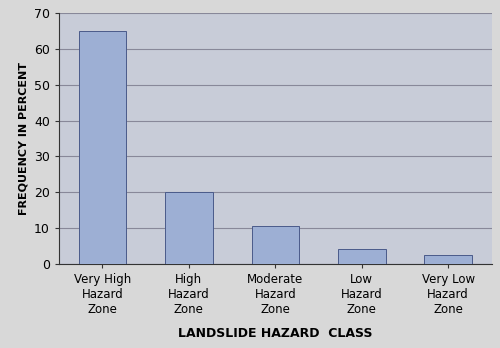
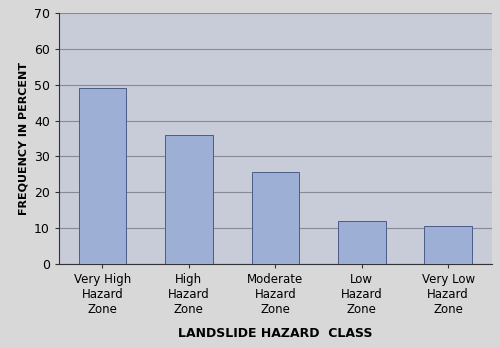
Very High Hazard Zone: 65.0 -> 49.0
High Hazard Zone: 20.0 -> 36.0
Moderate Hazard Zone: 10.5 -> 25.5
Low Hazard Zone: 4.0 -> 12.0
Very Low Hazard Zone: 2.5 -> 10.5
